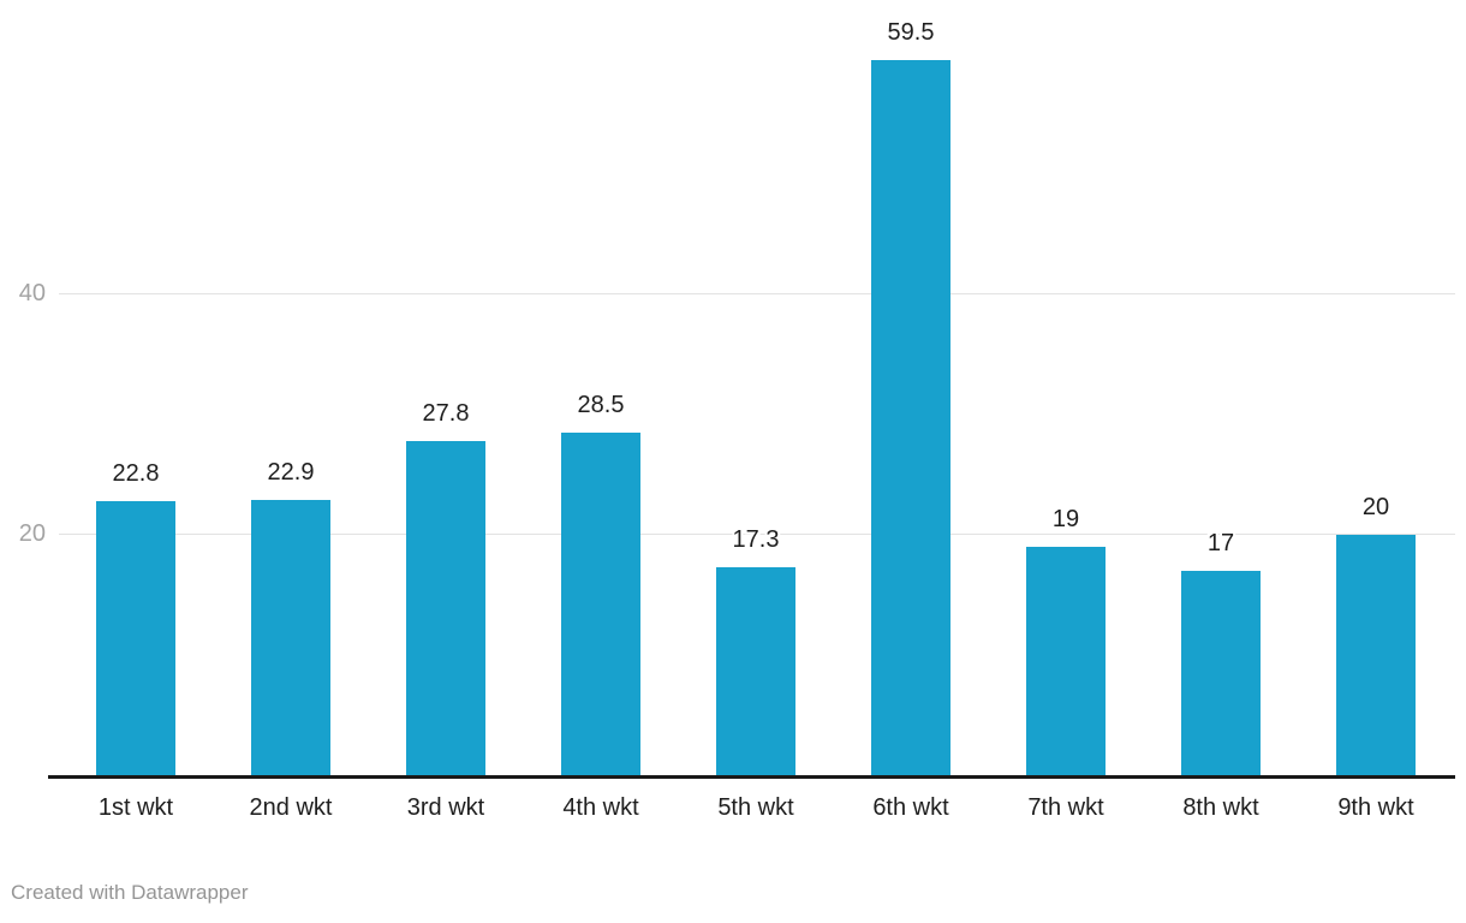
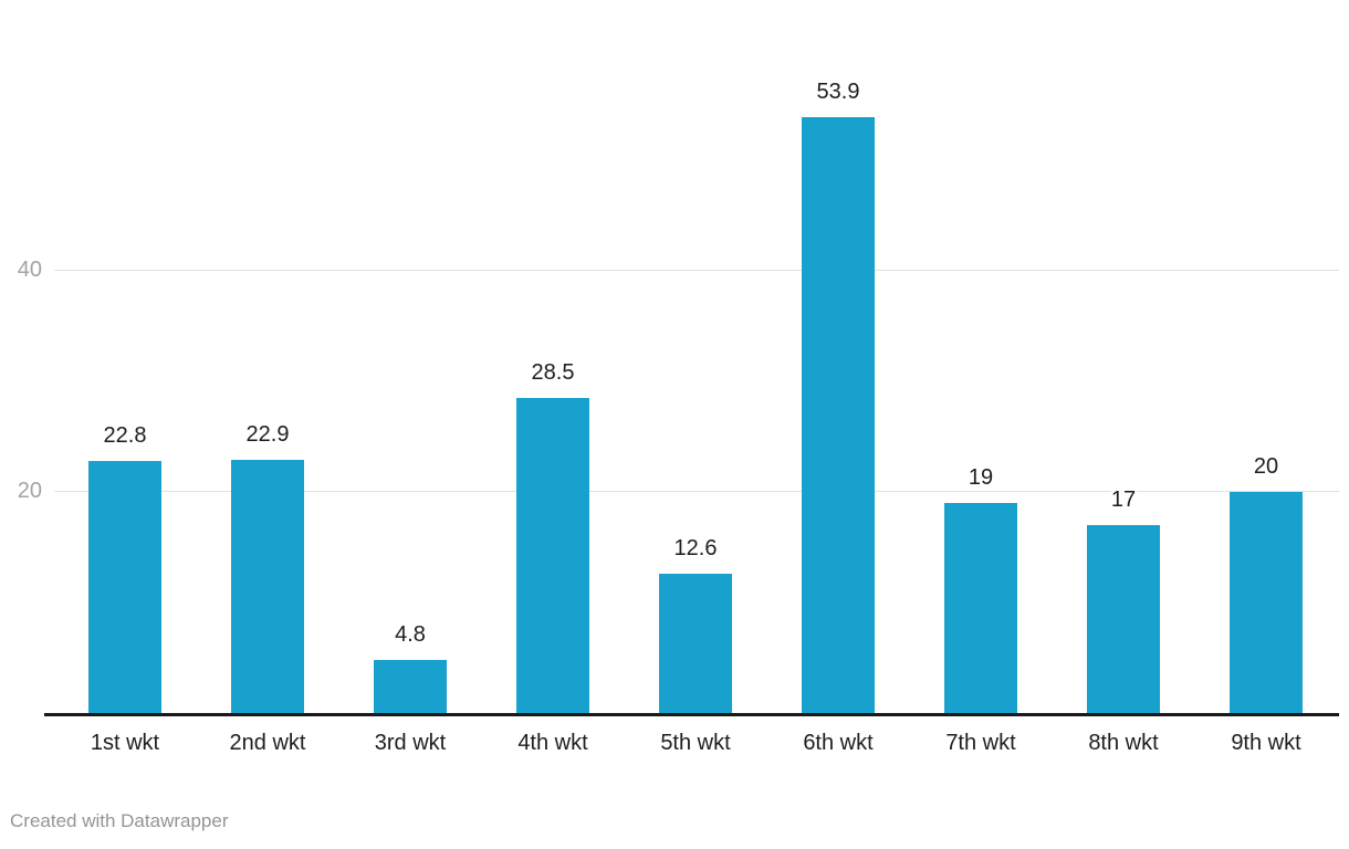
3rd wkt: 27.8 -> 4.8
5th wkt: 17.3 -> 12.6
6th wkt: 59.5 -> 53.9
